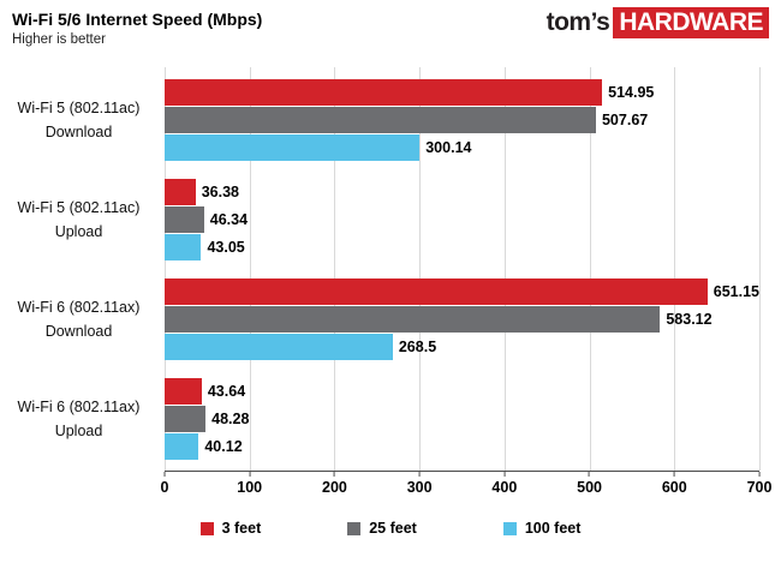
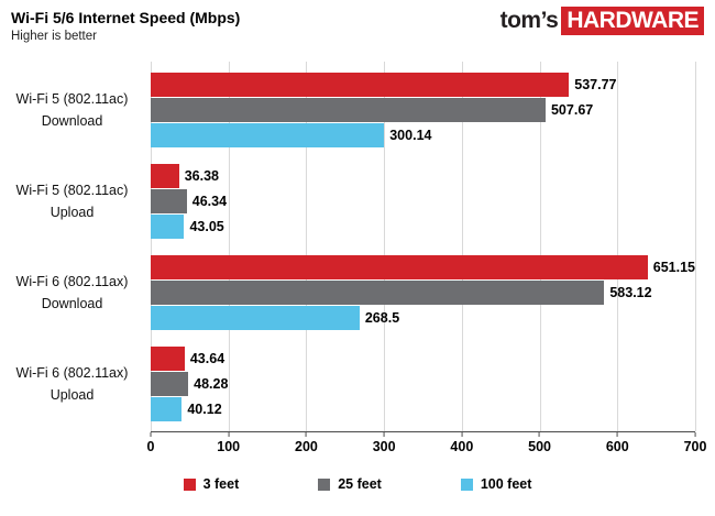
3 feet/Wi-Fi 5 (802.11ac) Download: 514.95 -> 537.77
